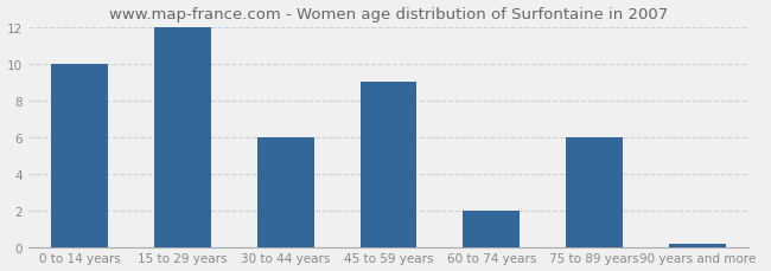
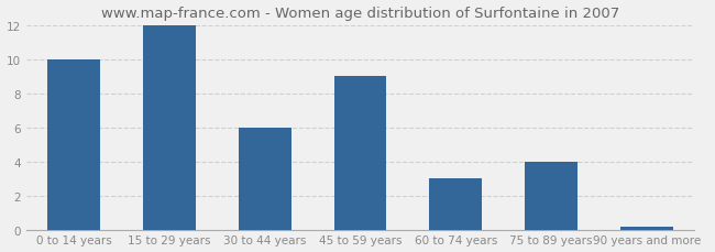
60 to 74 years: 2.0 -> 3.0
75 to 89 years: 6.0 -> 4.0
